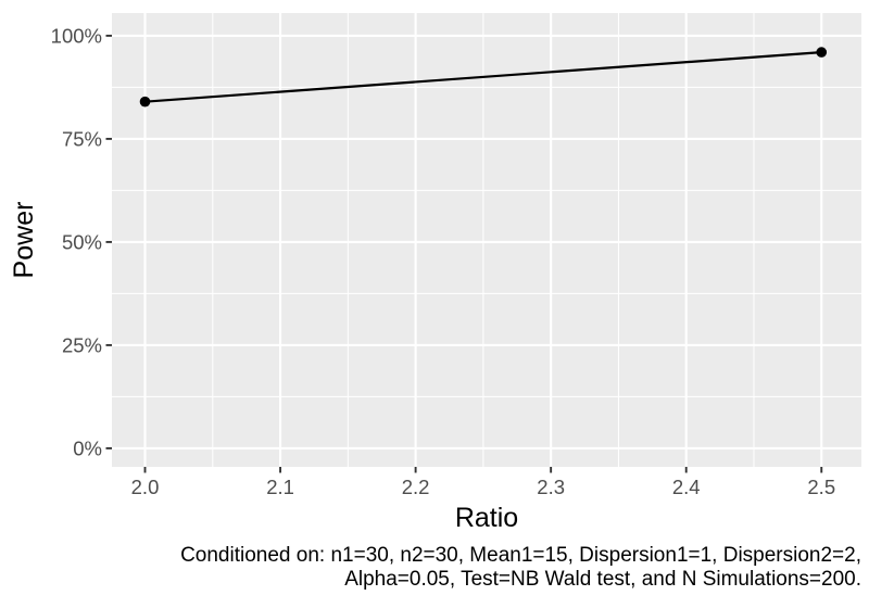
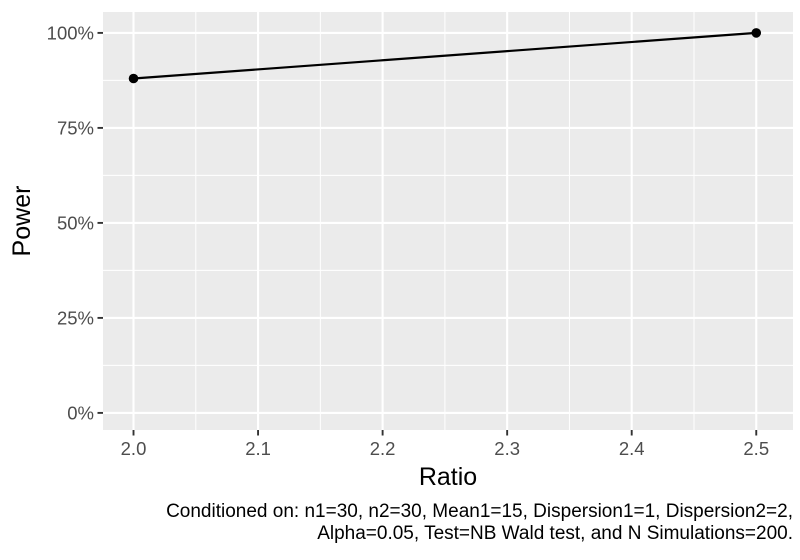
2.0: 84% -> 88%
2.5: 96% -> 100%
